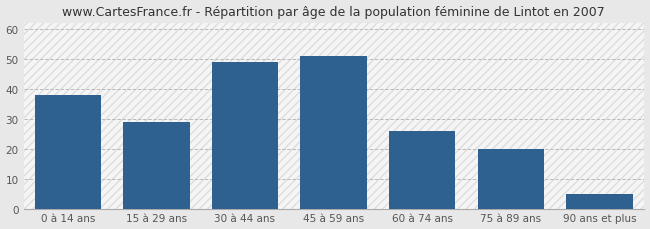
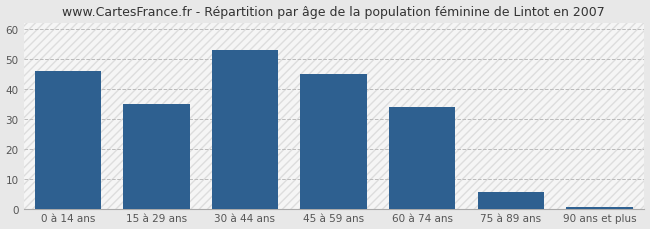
0 à 14 ans: 38.0 -> 46.0
15 à 29 ans: 29.0 -> 35.0
30 à 44 ans: 49.0 -> 53.0
45 à 59 ans: 51.0 -> 45.0
60 à 74 ans: 26.0 -> 34.0
75 à 89 ans: 20.0 -> 5.5
90 ans et plus: 5.0 -> 0.5
